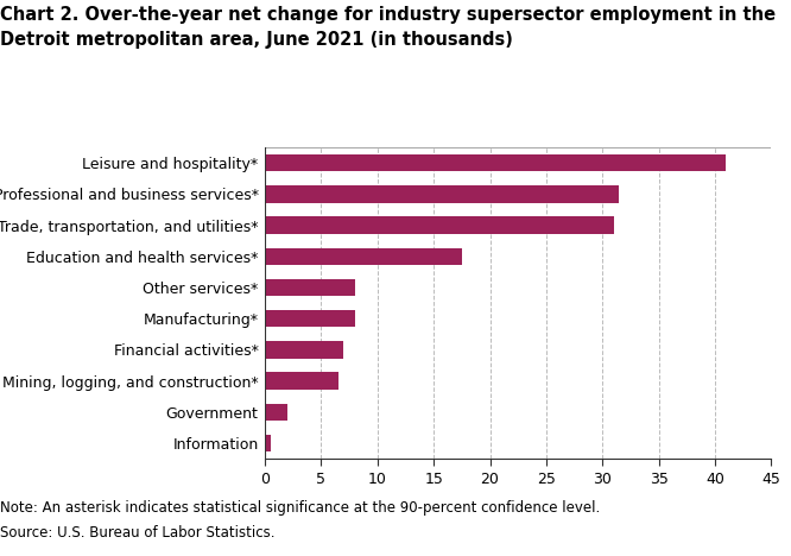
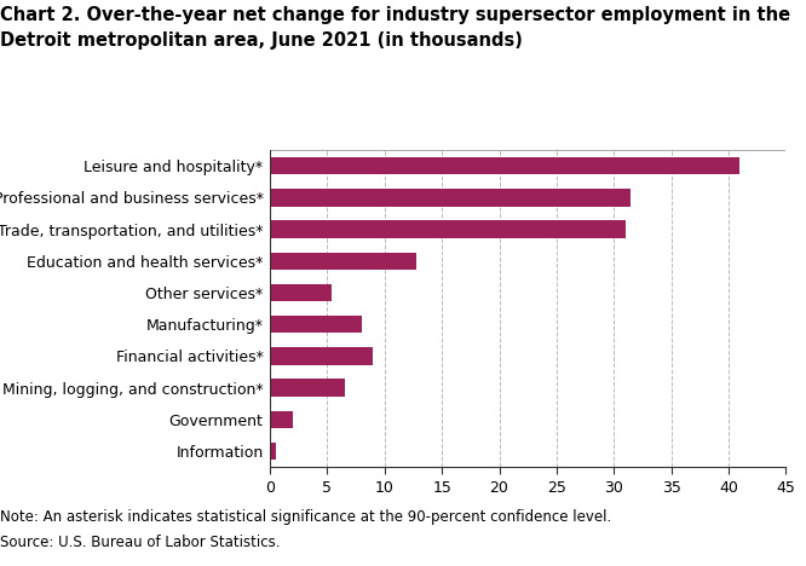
Education and health services*: 17.5 -> 12.8
Other services*: 8.0 -> 5.4
Financial activities*: 7.0 -> 9.0
